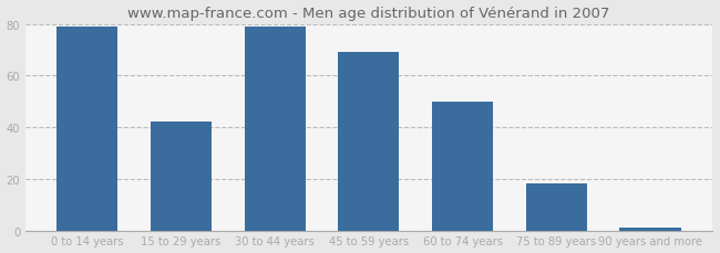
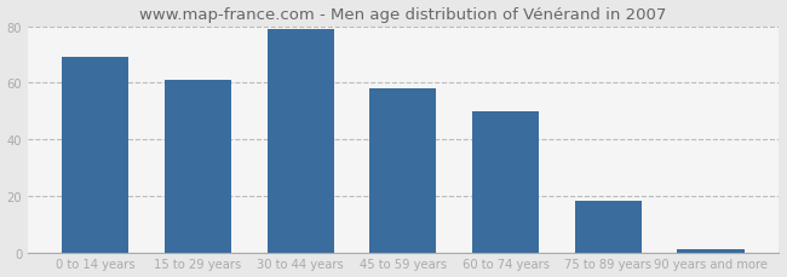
0 to 14 years: 79 -> 69
15 to 29 years: 42 -> 61
45 to 59 years: 69 -> 58
